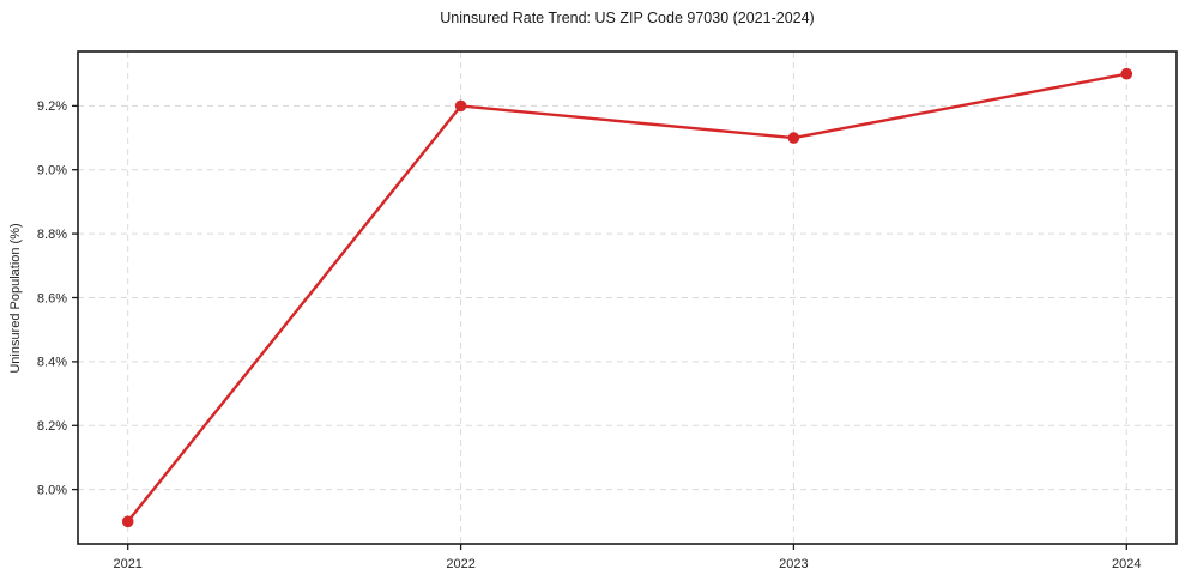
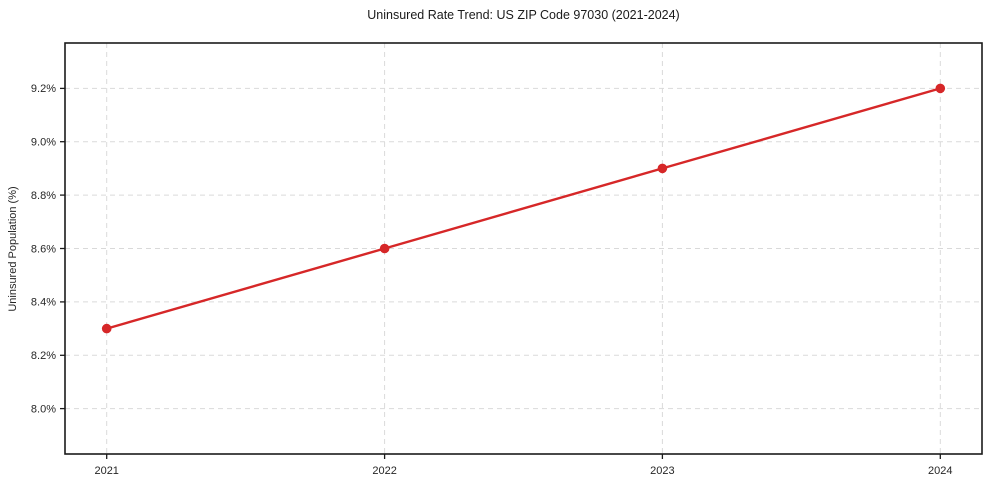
2021: 7.9% -> 8.3%
2022: 9.2% -> 8.6%
2023: 9.1% -> 8.9%
2024: 9.3% -> 9.2%
